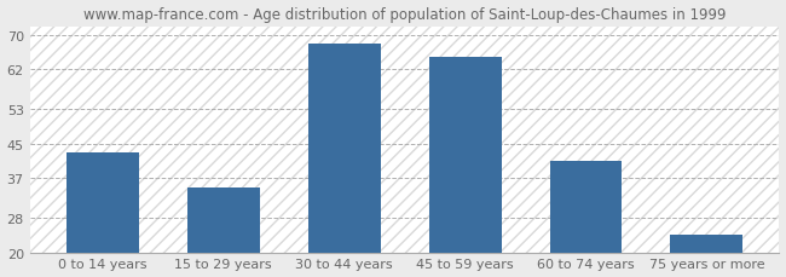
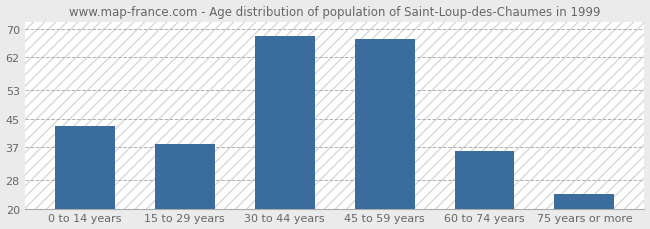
15 to 29 years: 35 -> 38
45 to 59 years: 65 -> 67
60 to 74 years: 41 -> 36
